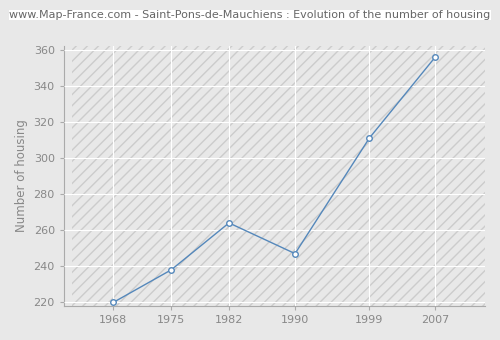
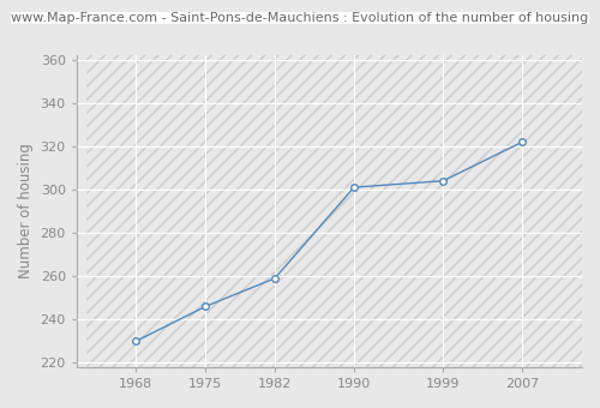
1968: 220 -> 230
1975: 238 -> 246
1982: 264 -> 259
1990: 247 -> 301
1999: 311 -> 304
2007: 356 -> 322
